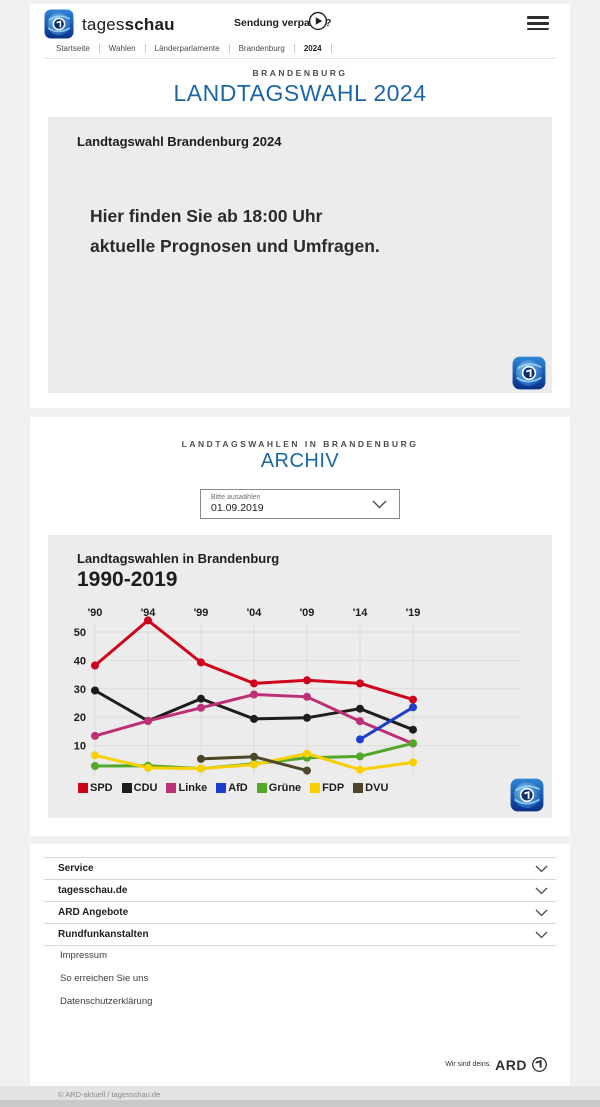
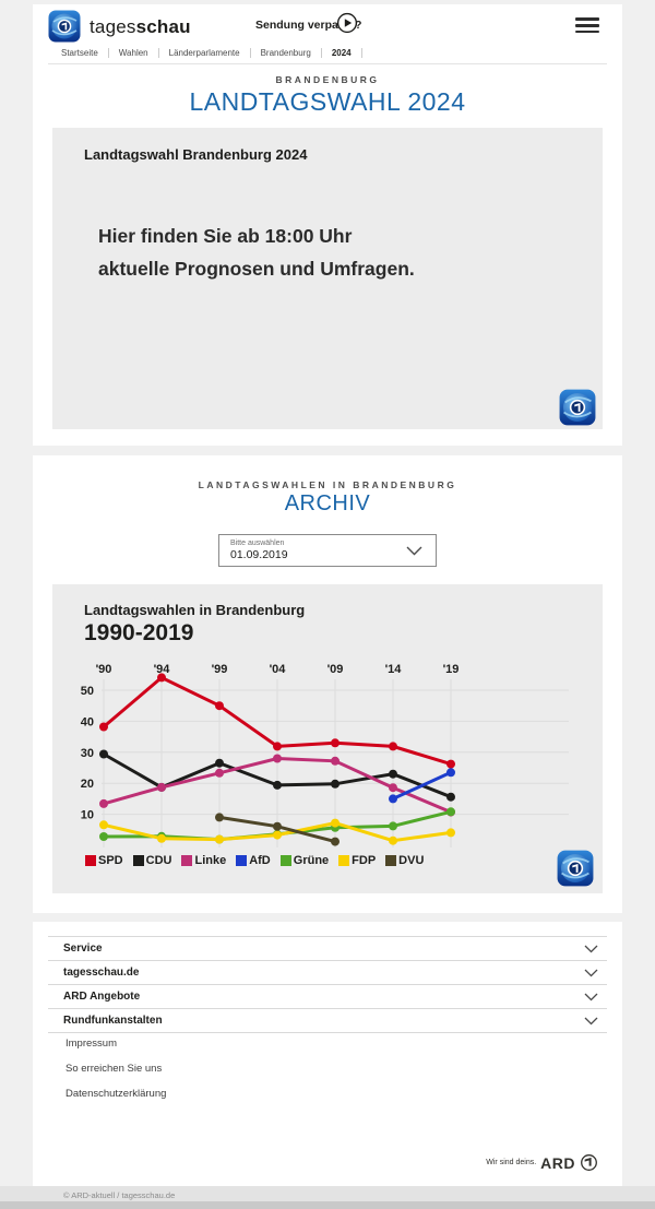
SPD/'99: 39 -> 45
DVU/'99: 5 -> 9
AfD/'14: 12 -> 15
